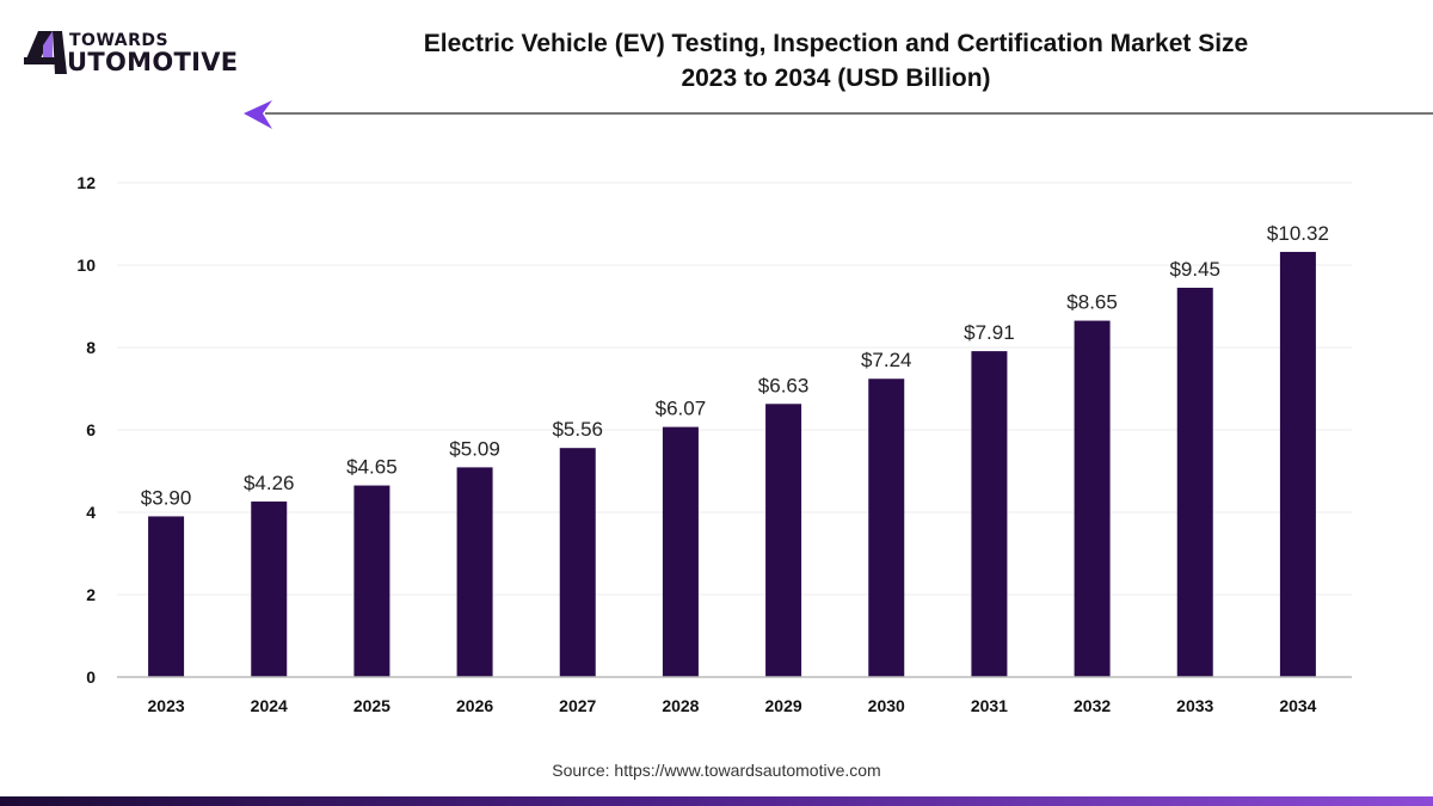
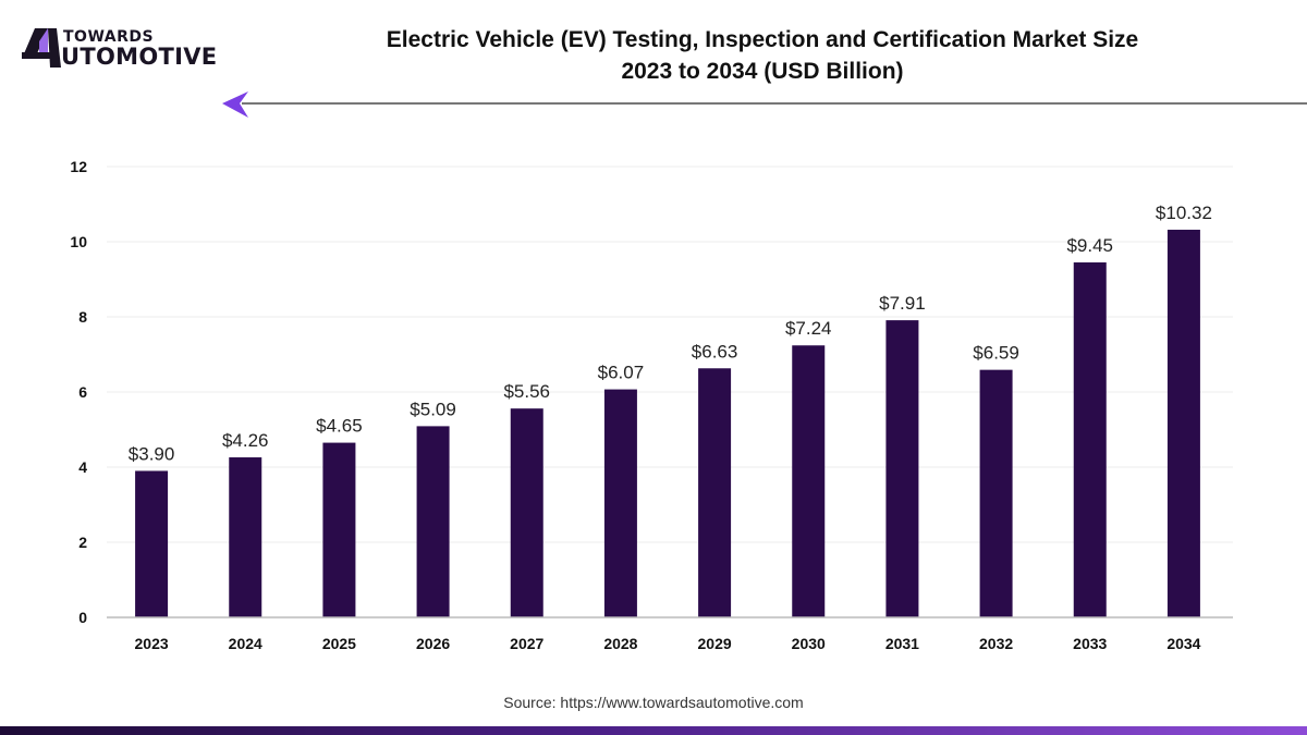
2032: $8.65 -> $6.59
